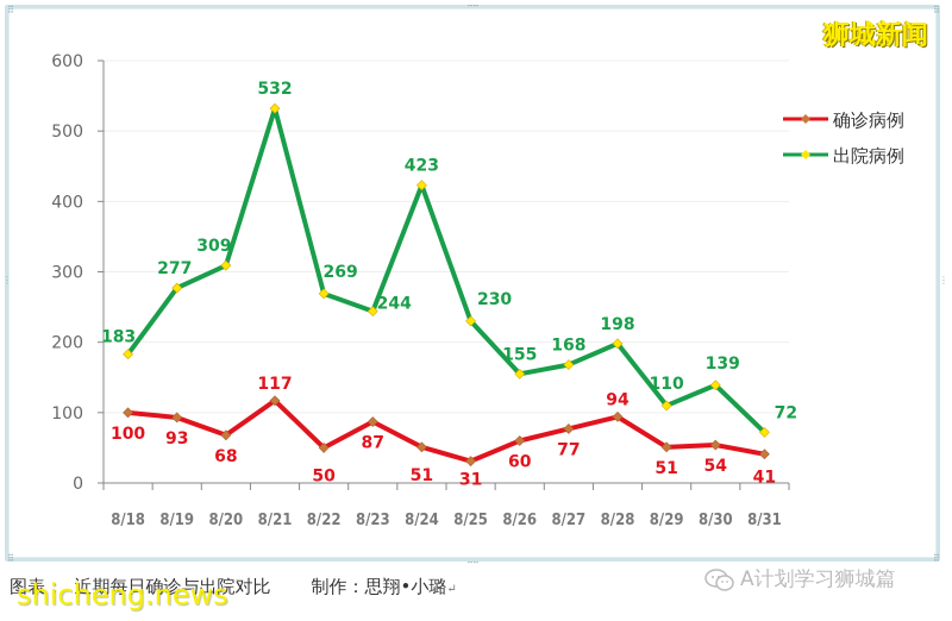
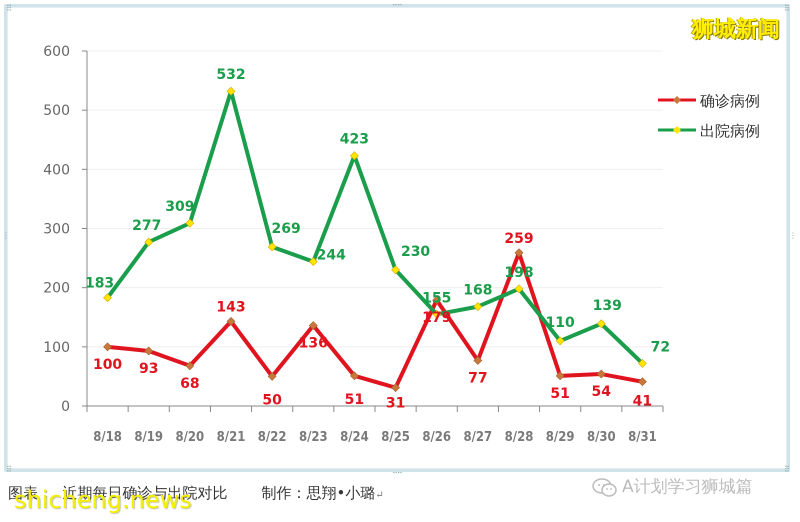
确诊病例/8/21: 117 -> 143
确诊病例/8/23: 87 -> 136
确诊病例/8/26: 60 -> 179
确诊病例/8/28: 94 -> 259
